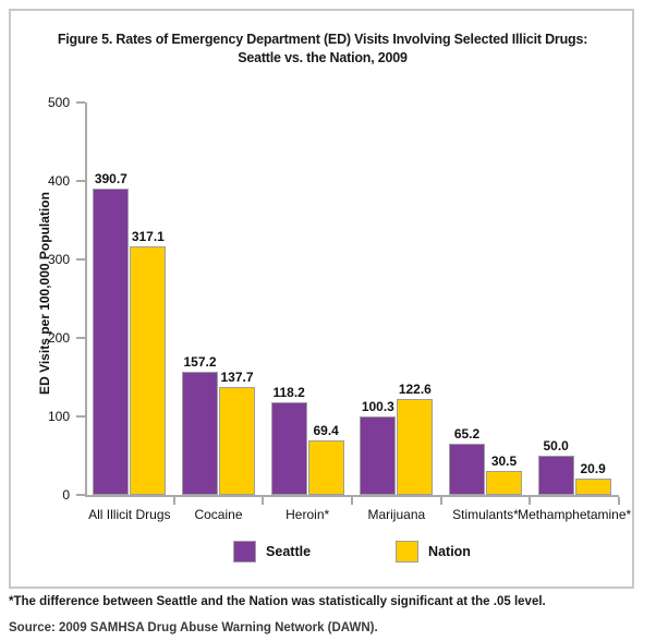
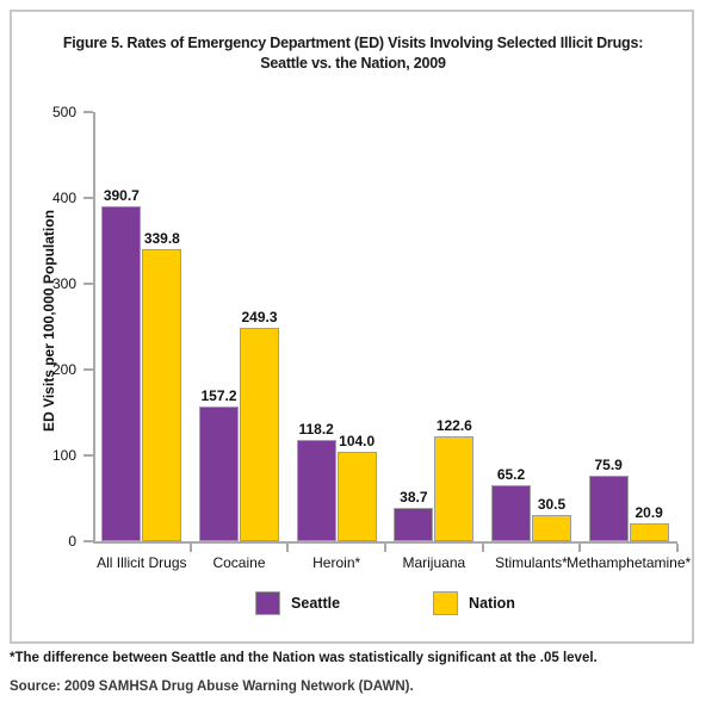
Nation/All Illicit Drugs: 317.1 -> 339.8
Nation/Cocaine: 137.7 -> 249.3
Nation/Heroin*: 69.4 -> 104.0
Seattle/Marijuana: 100.3 -> 38.7
Seattle/Methamphetamine*: 50.0 -> 75.9
